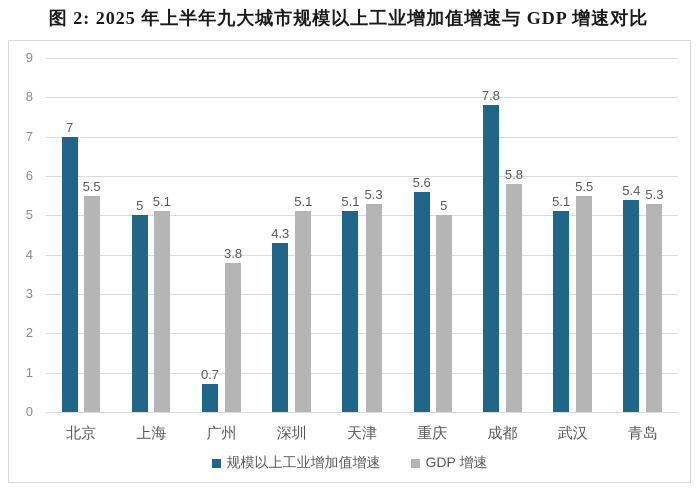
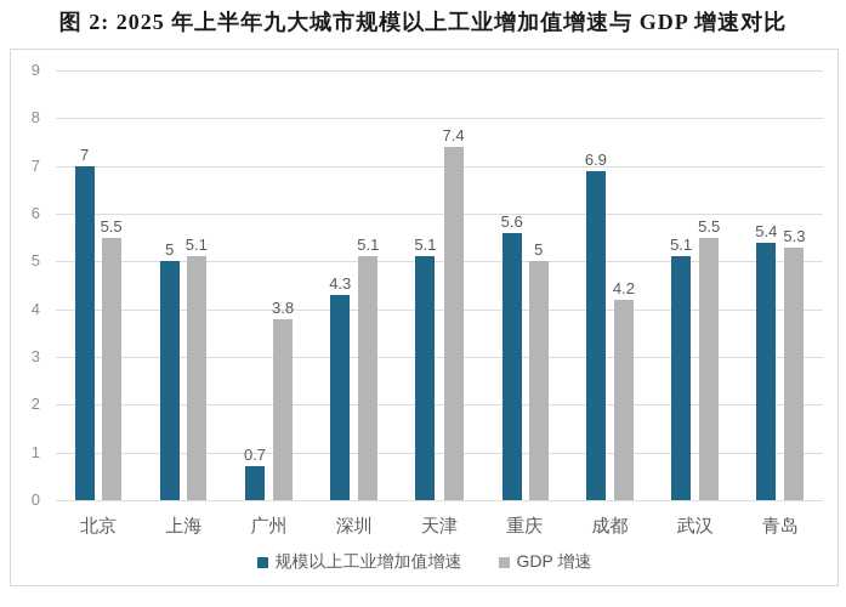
GDP 增速/天津: 5.3 -> 7.4
规模以上工业增加值增速/成都: 7.8 -> 6.9
GDP 增速/成都: 5.8 -> 4.2
